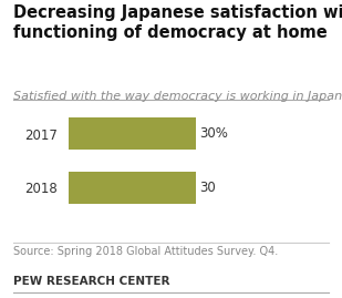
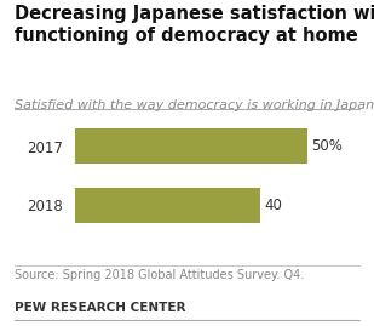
2017: 30% -> 50%
2018: 30 -> 40
